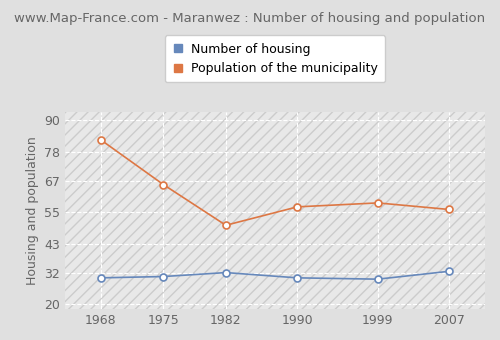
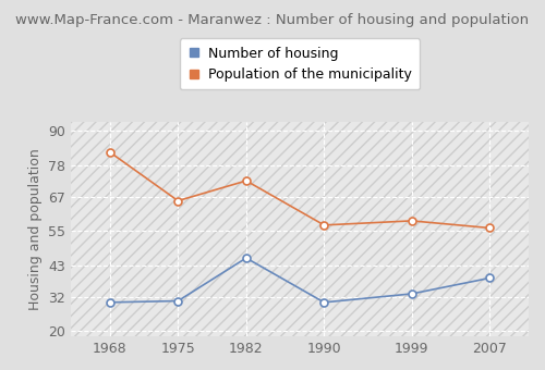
Number of housing/1982: 32.0 -> 45.5
Population of the municipality/1982: 50.0 -> 72.5
Number of housing/1999: 29.5 -> 33.0
Number of housing/2007: 32.5 -> 38.5
